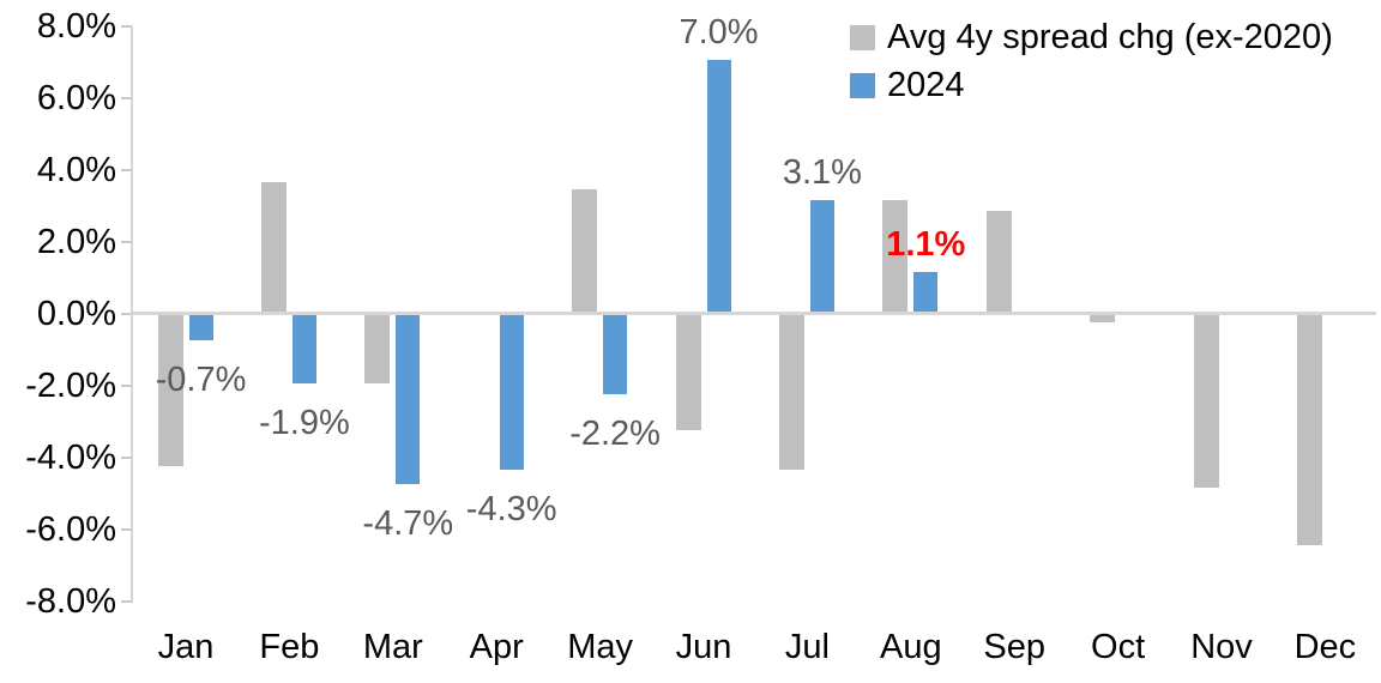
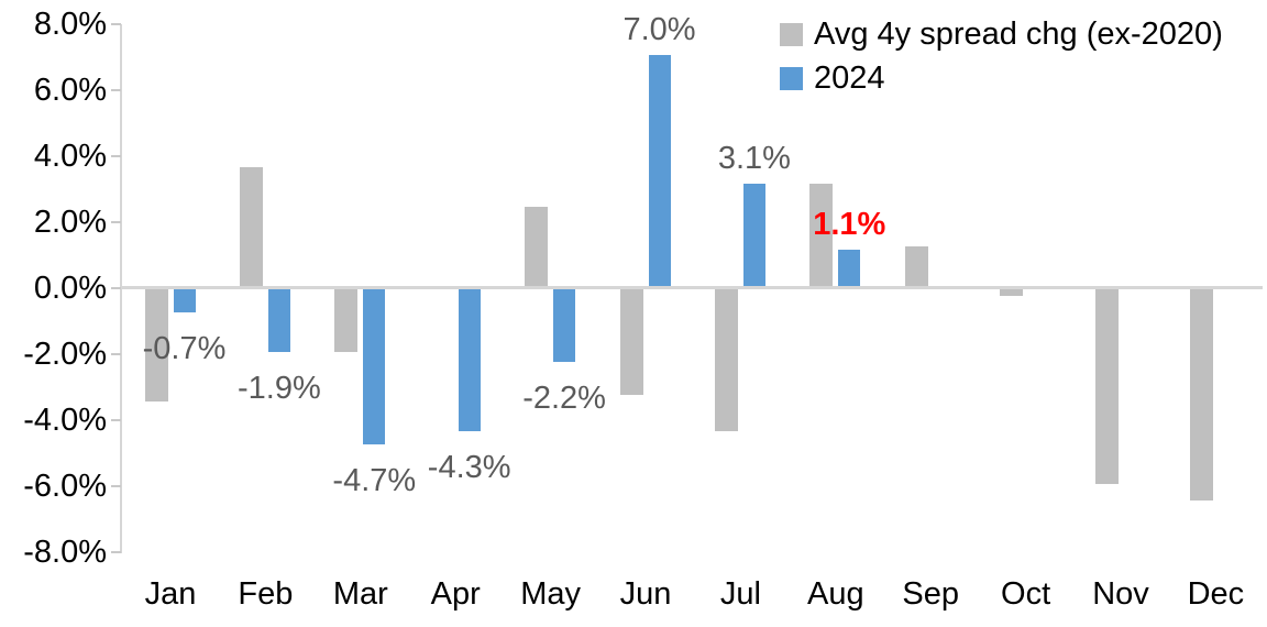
Avg 4y spread chg (ex-2020)/Jan: -4.2% -> -3.4%
Avg 4y spread chg (ex-2020)/May: 3.4% -> 2.4%
Avg 4y spread chg (ex-2020)/Sep: 2.8% -> 1.2%
Avg 4y spread chg (ex-2020)/Nov: -4.8% -> -5.9%
